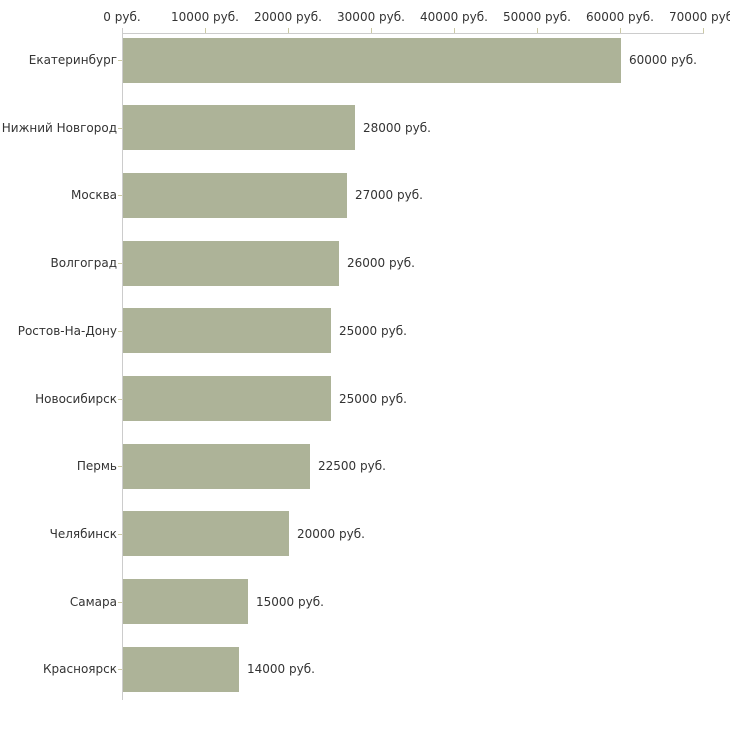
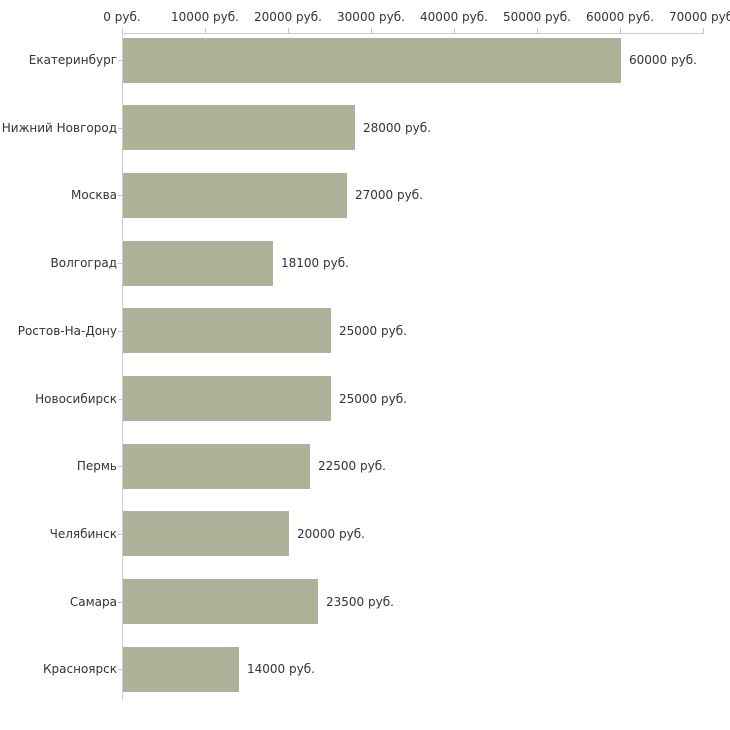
Волгоград: 26000 -> 18100
Самара: 15000 -> 23500
